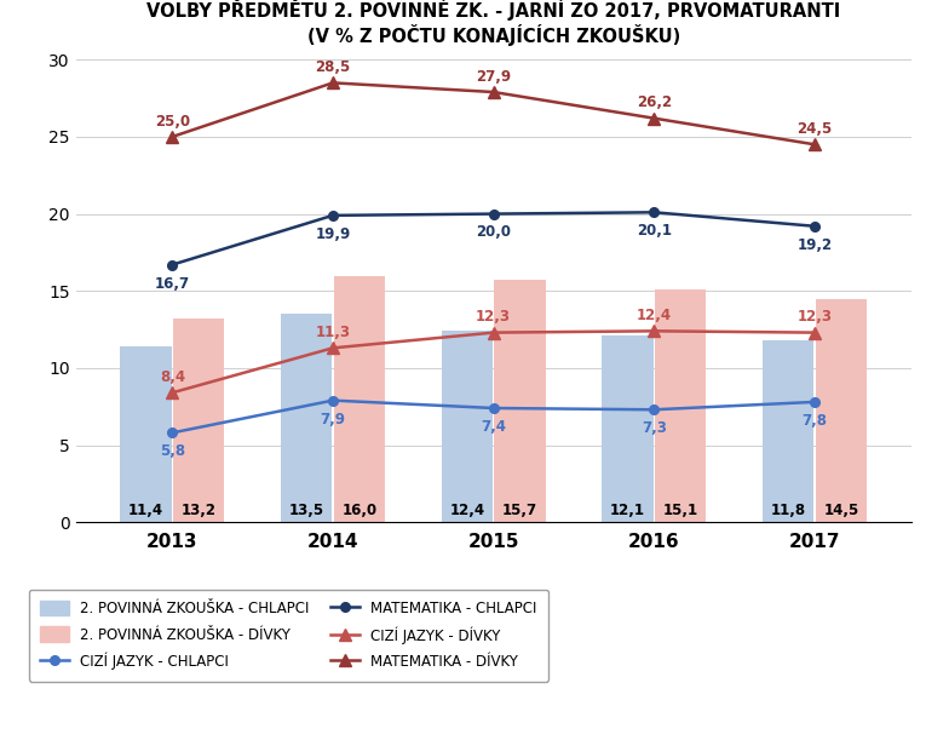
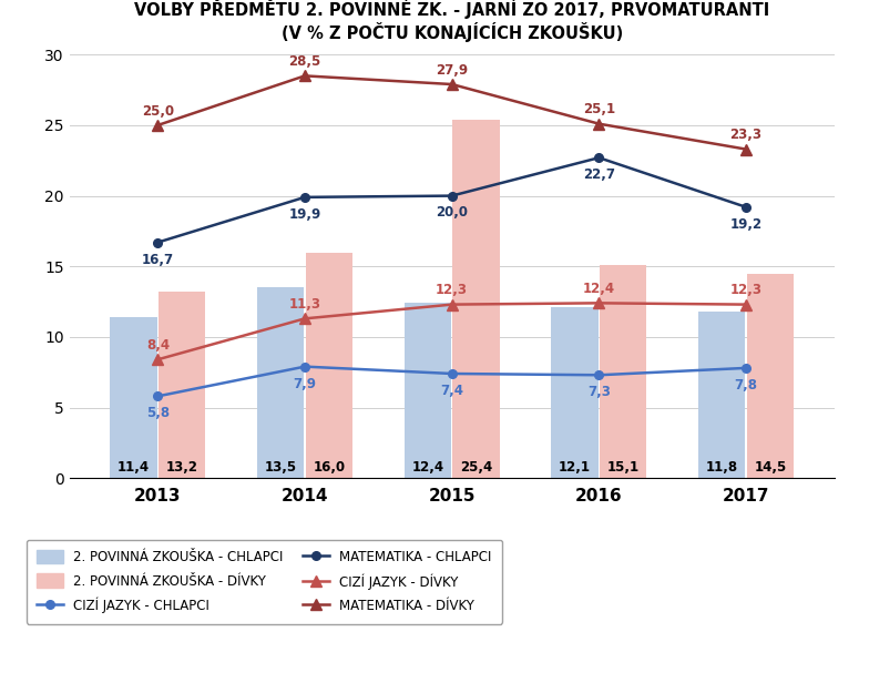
2. POVINNÁ ZKOUŠKA - DÍVKY/2015: 15,7 -> 25,4
MATEMATIKA - CHLAPCI/2016: 20,1 -> 22,7
MATEMATIKA - DÍVKY/2016: 26,2 -> 25,1
MATEMATIKA - DÍVKY/2017: 24,5 -> 23,3
